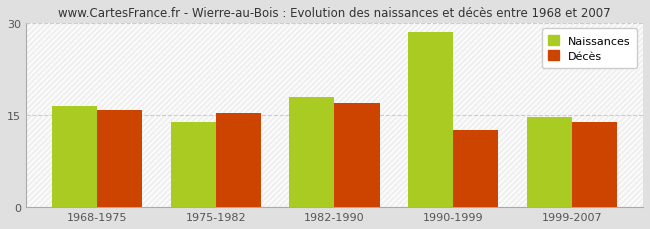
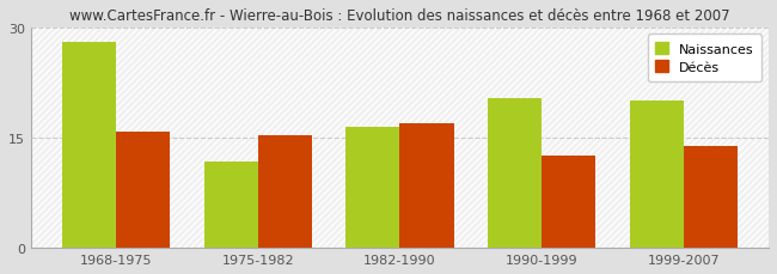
Naissances/1968-1975: 16.5 -> 28.0
Naissances/1975-1982: 13.8 -> 11.8
Naissances/1982-1990: 18.0 -> 16.4
Naissances/1990-1999: 28.5 -> 20.4
Naissances/1999-2007: 14.7 -> 20.0
